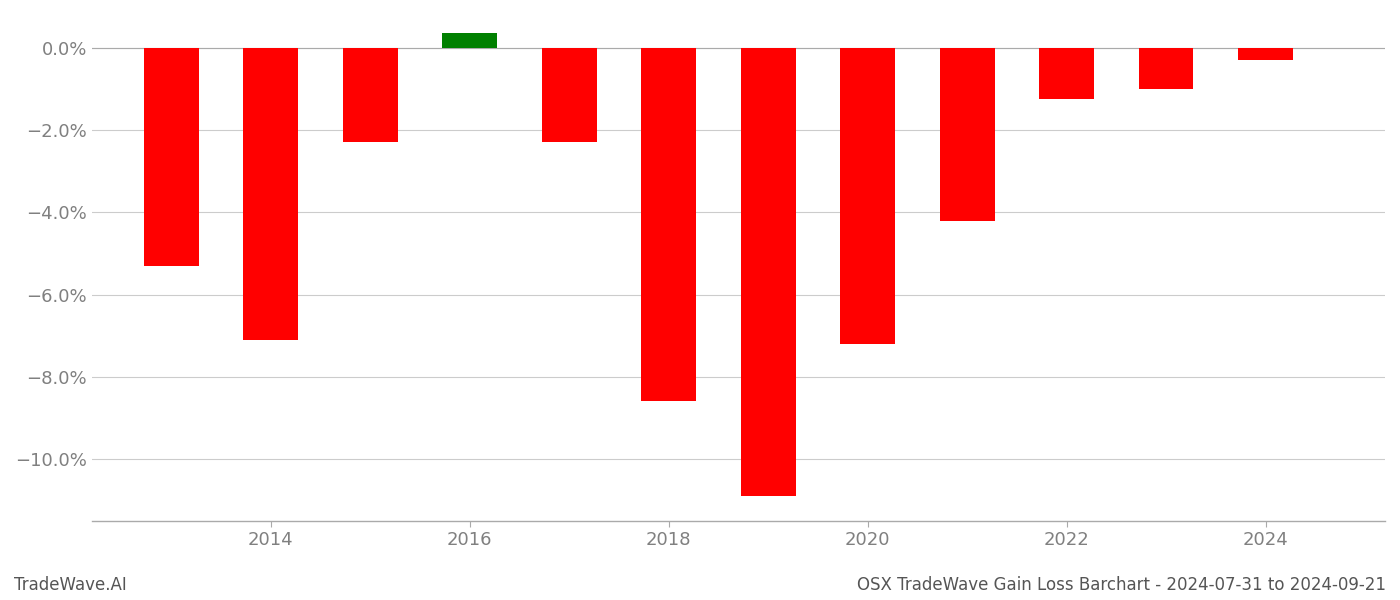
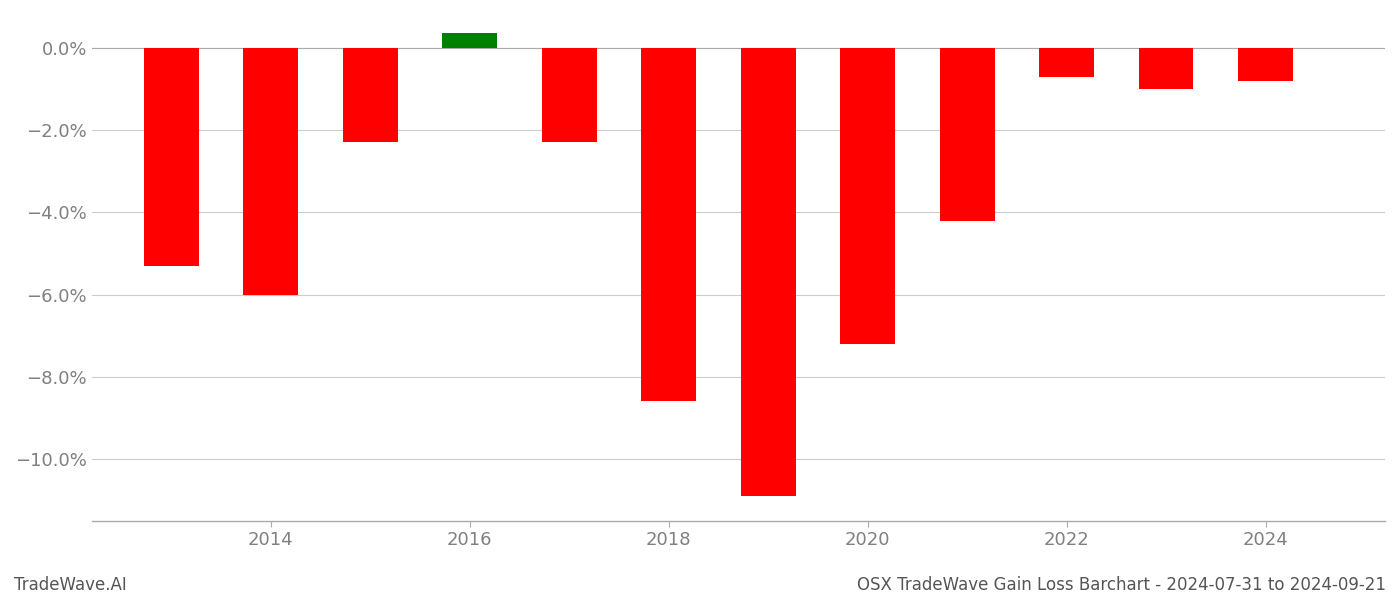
2014: -7.10% -> -6.00%
2022: -1.25% -> -0.70%
2024: -0.30% -> -0.80%
